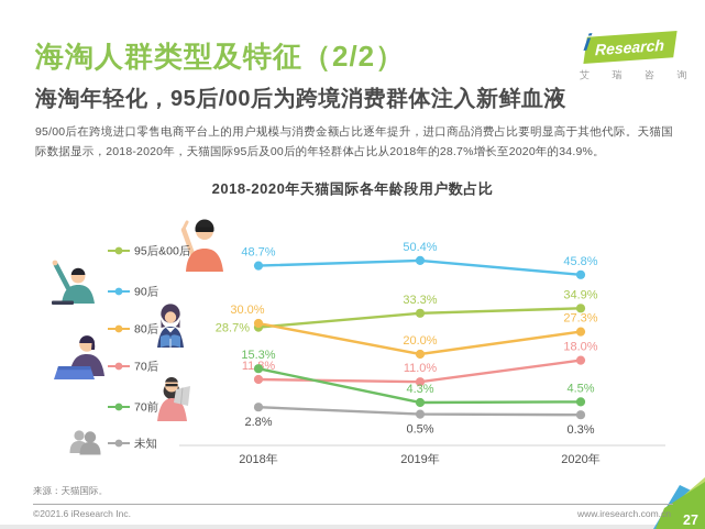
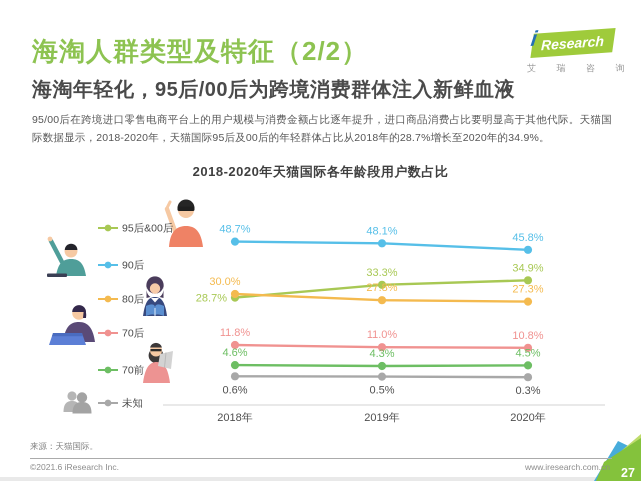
70前/2018年: 15.3% -> 4.6%
未知/2018年: 2.8% -> 0.6%
90后/2019年: 50.4% -> 48.1%
80后/2019年: 20.0% -> 27.8%
70后/2020年: 18.0% -> 10.8%
